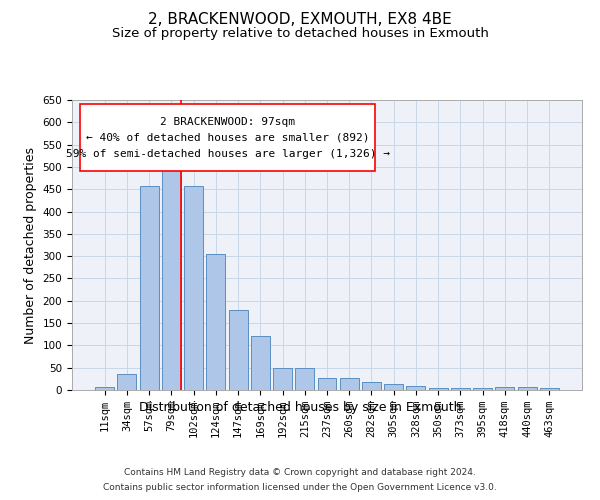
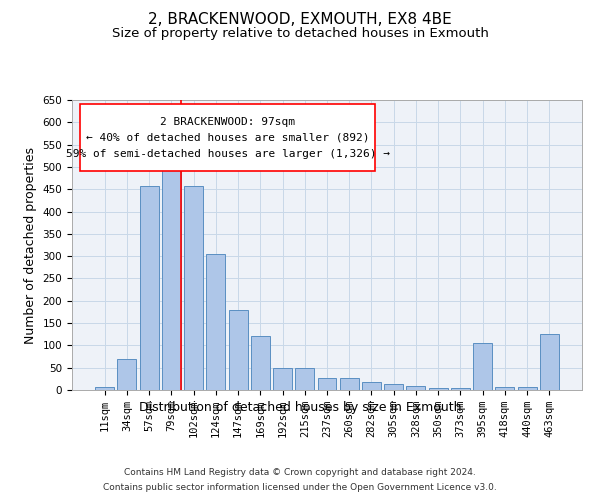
34sqm: 35 -> 70
395sqm: 4 -> 105
463sqm: 4 -> 125
